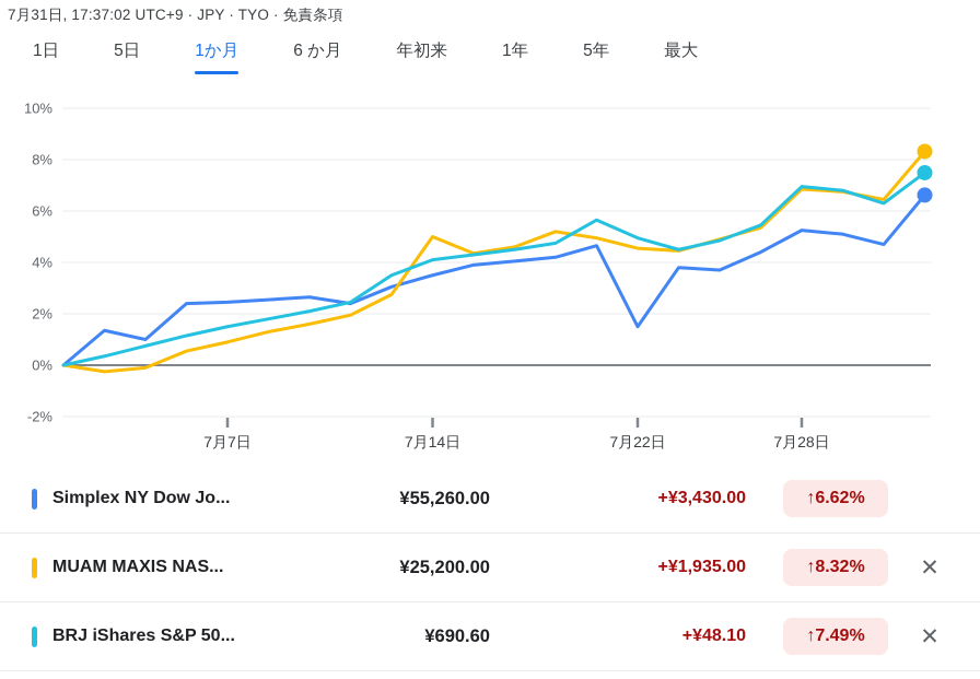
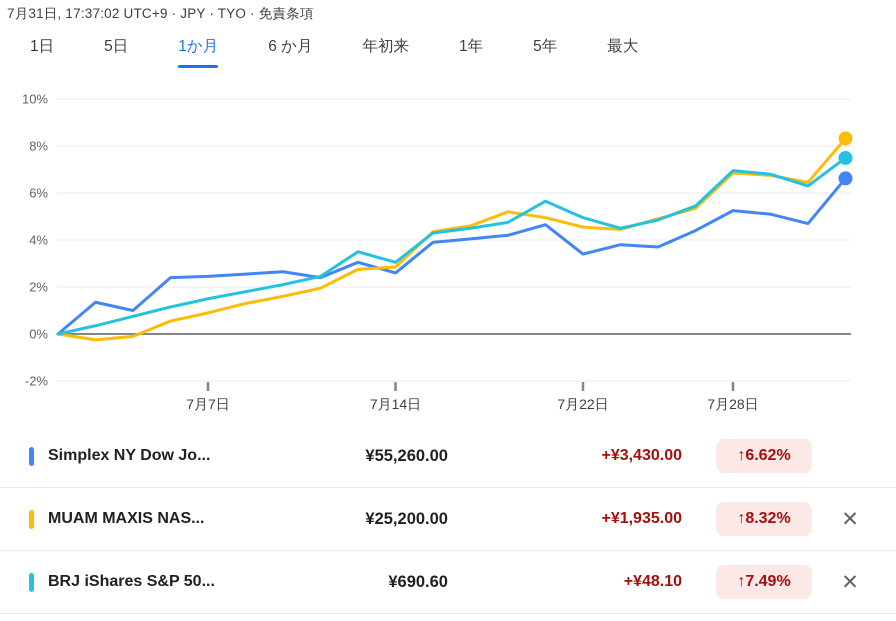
Simplex NY Dow Jo.../7月14日: 3.5% -> 2.6%
MUAM MAXIS NAS.../7月14日: 5.0% -> 2.9%
BRJ iShares S&P 50.../7月14日: 4.1% -> 3.0%
Simplex NY Dow Jo.../7月22日: 1.5% -> 3.4%
